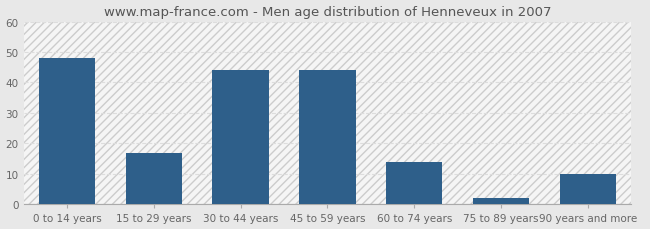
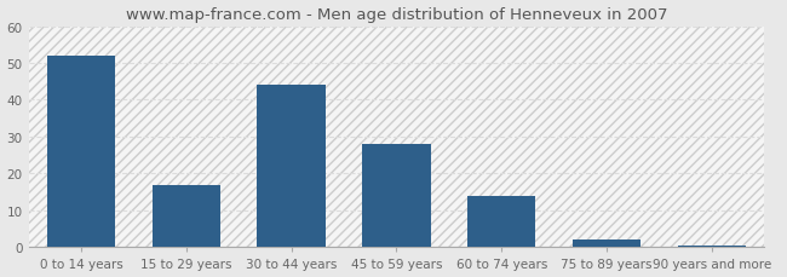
0 to 14 years: 48.0 -> 52.0
45 to 59 years: 44.0 -> 28.0
90 years and more: 10.0 -> 0.5
